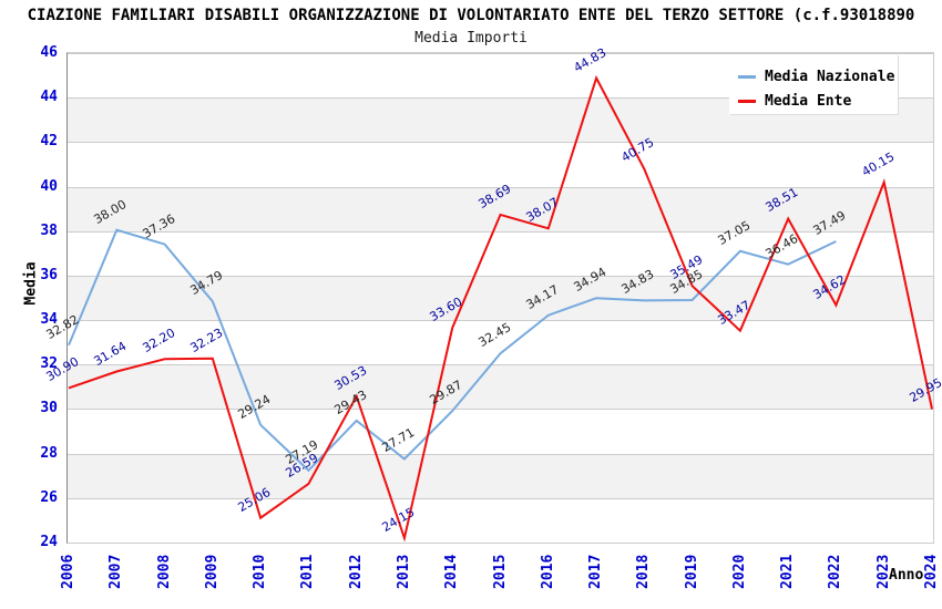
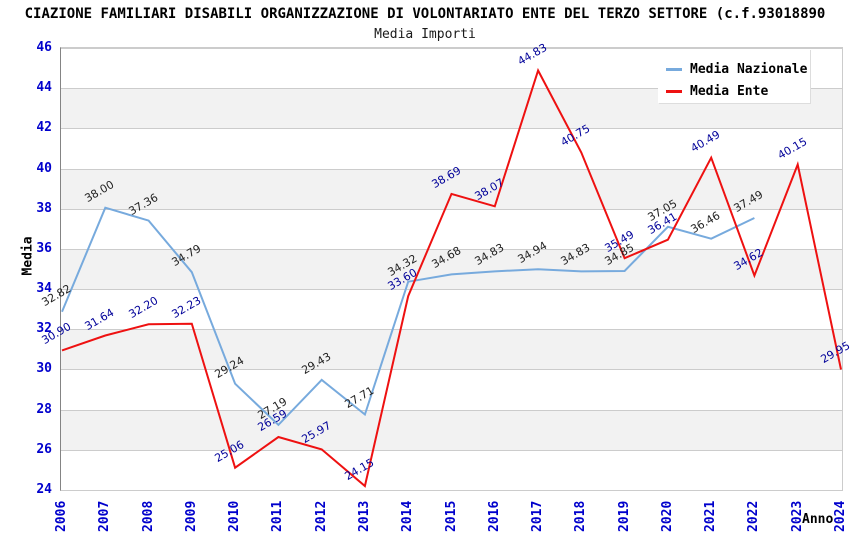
Media Ente/2012: 30.53 -> 25.97
Media Nazionale/2014: 29.87 -> 34.32
Media Nazionale/2015: 32.45 -> 34.68
Media Nazionale/2016: 34.17 -> 34.83
Media Ente/2020: 33.47 -> 36.41
Media Ente/2021: 38.51 -> 40.49
